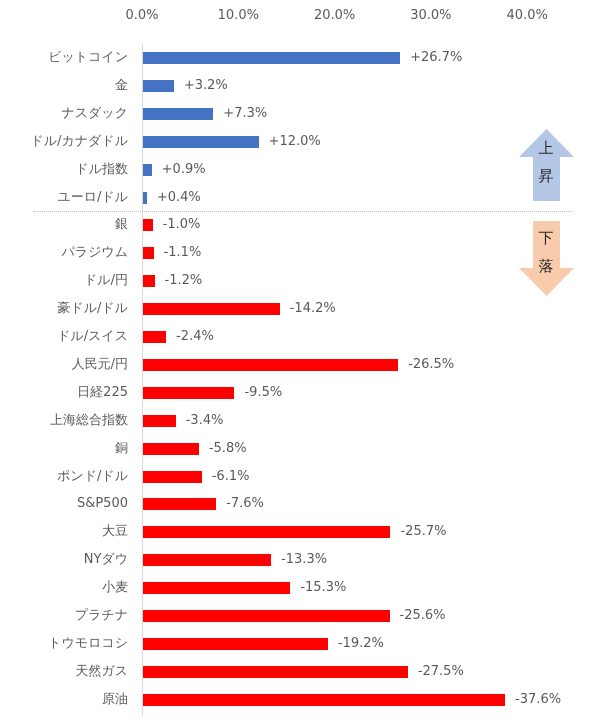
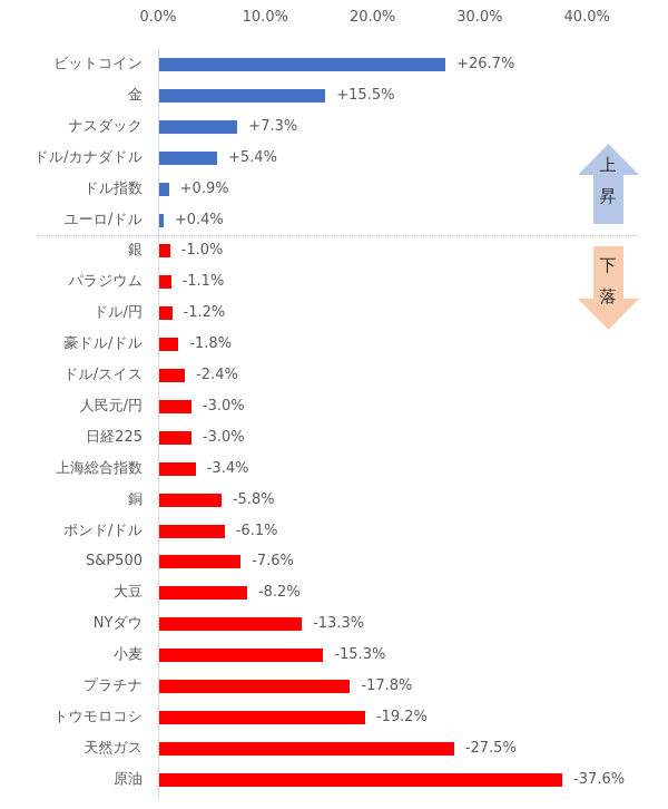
金: +3.2% -> +15.5%
ドル/カナダドル: +12.0% -> +5.4%
豪ドル/ドル: -14.2% -> -1.8%
人民元/円: -26.5% -> -3.0%
日経225: -9.5% -> -3.0%
大豆: -25.7% -> -8.2%
プラチナ: -25.6% -> -17.8%
